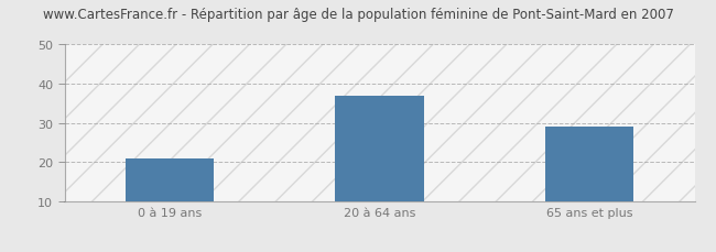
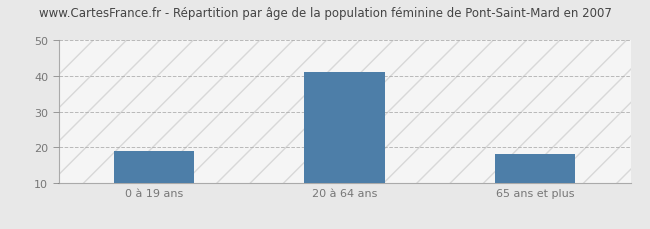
0 à 19 ans: 21 -> 19
20 à 64 ans: 37 -> 41
65 ans et plus: 29 -> 18
